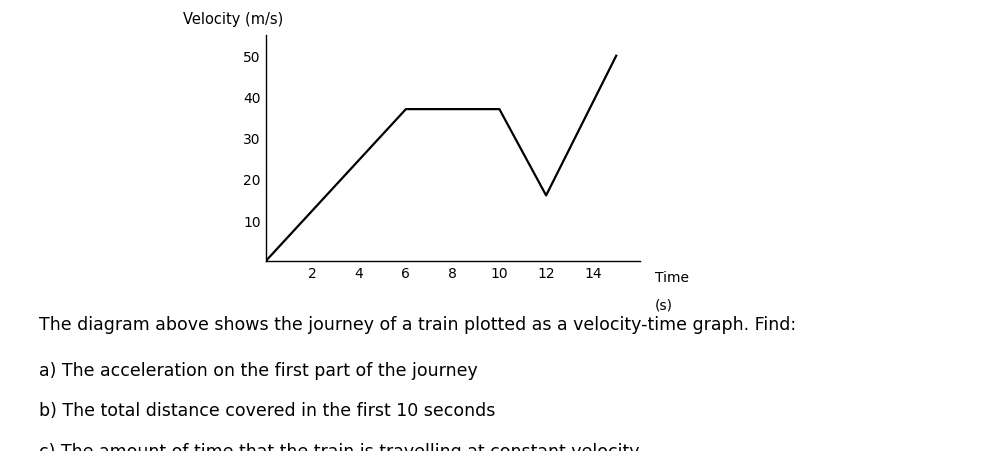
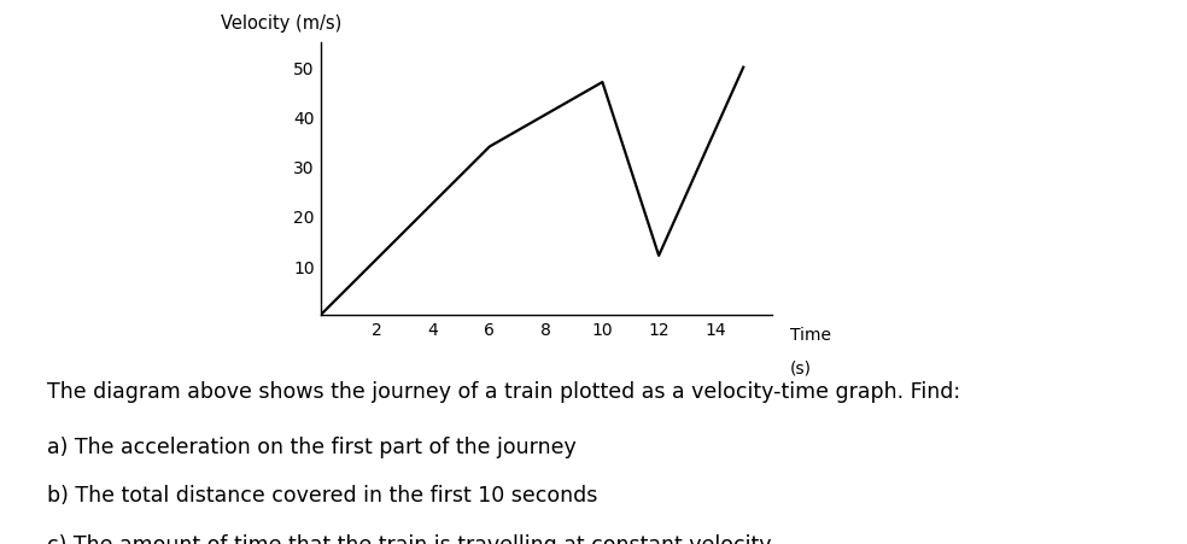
6: 37 -> 34
10: 37 -> 47
12: 16 -> 12
